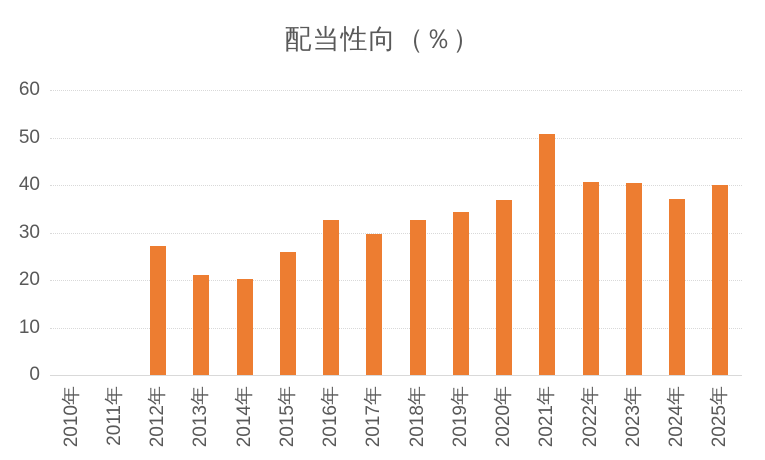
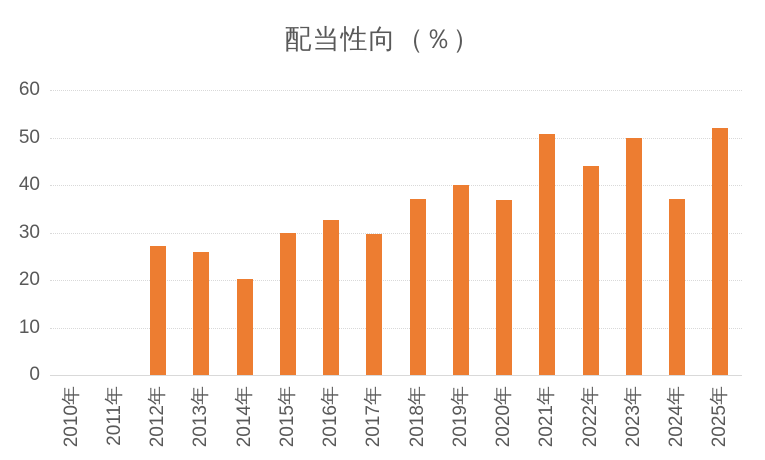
2013年: 21 -> 26
2015年: 26 -> 30
2018年: 33 -> 37
2019年: 34 -> 40
2022年: 41 -> 44
2023年: 40 -> 50
2025年: 40 -> 52
